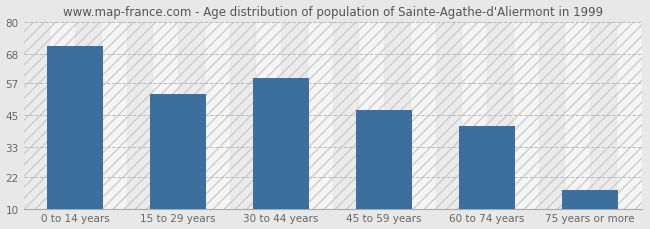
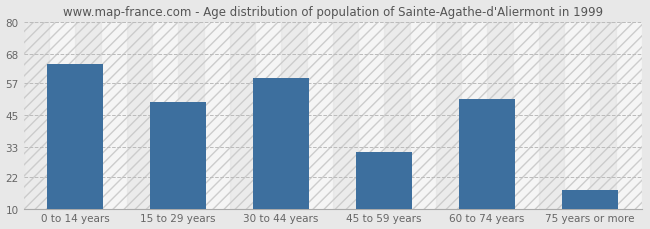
0 to 14 years: 71 -> 64
15 to 29 years: 53 -> 50
45 to 59 years: 47 -> 31
60 to 74 years: 41 -> 51
